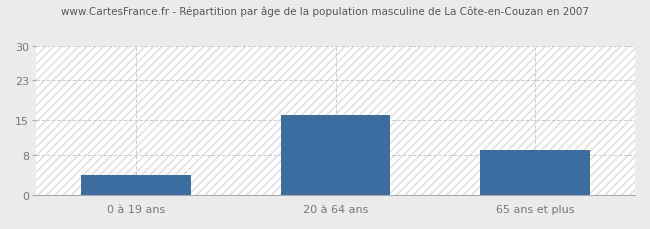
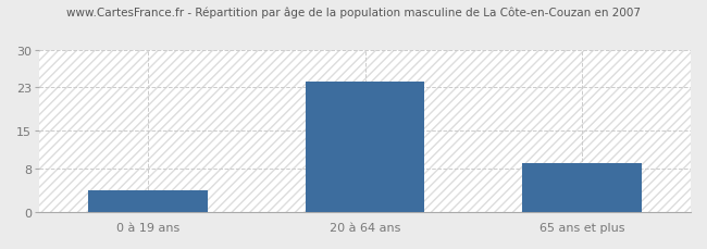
20 à 64 ans: 16 -> 24
